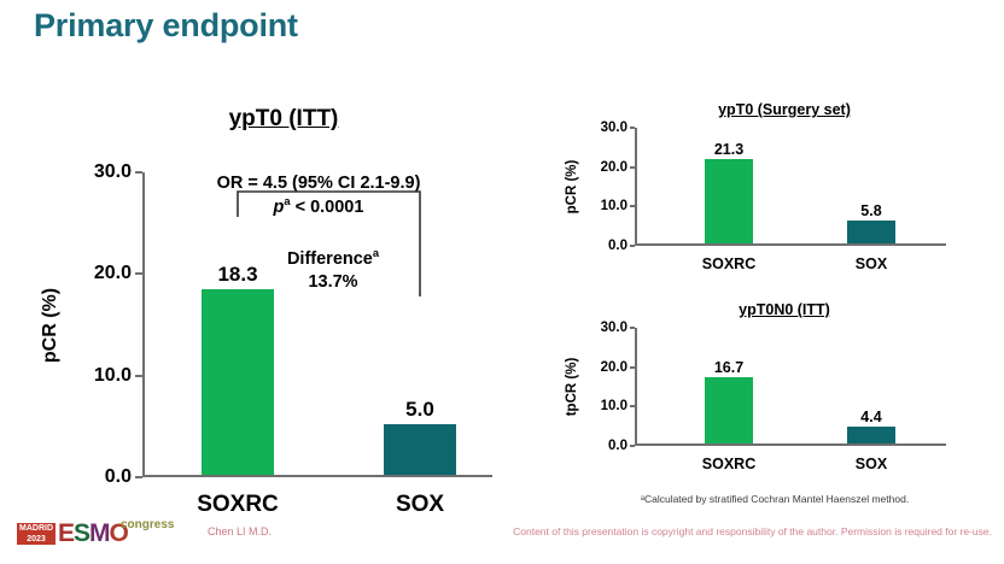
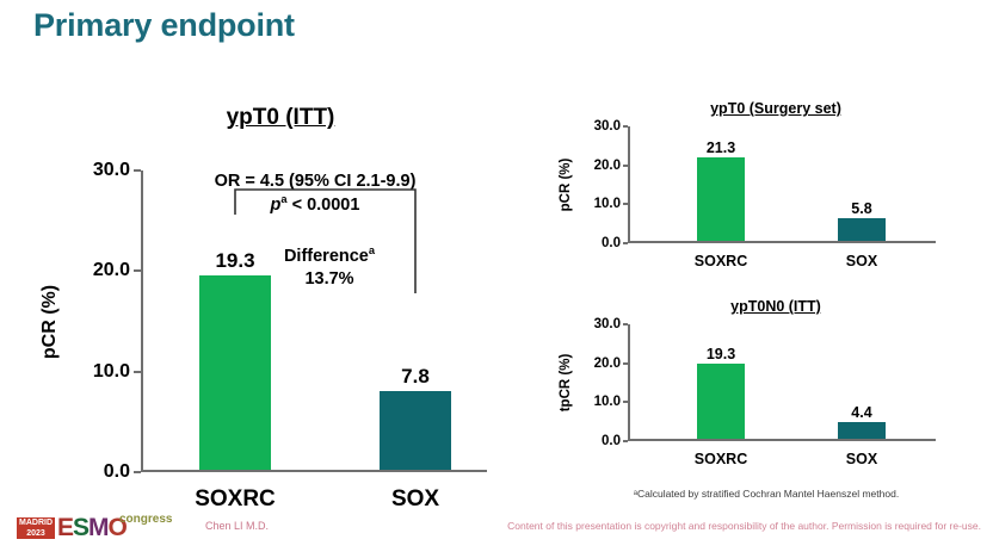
ypT0 (ITT)/SOXRC: 18.3 -> 19.3
ypT0 (ITT)/SOX: 5.0 -> 7.8
ypT0N0 (ITT)/SOXRC: 16.7 -> 19.3
